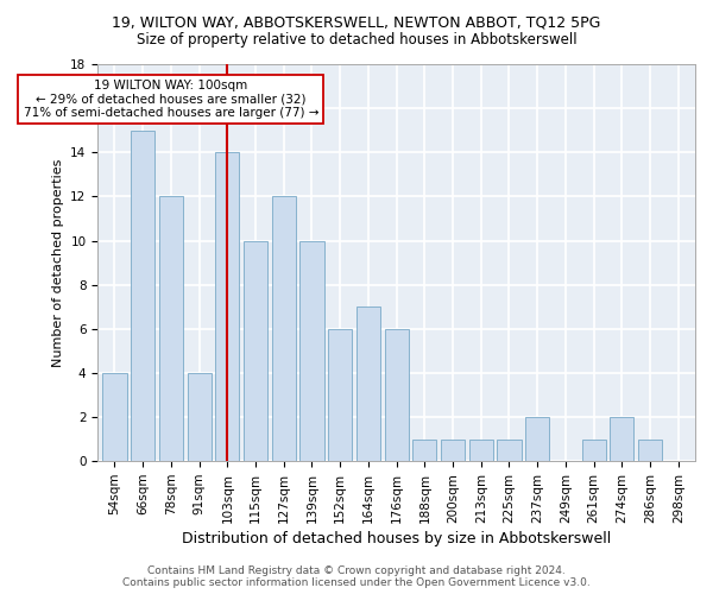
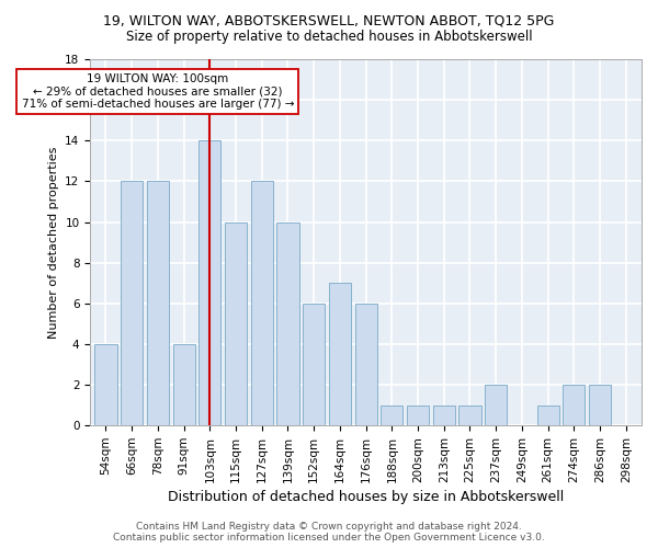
66sqm: 15 -> 12
286sqm: 1 -> 2
